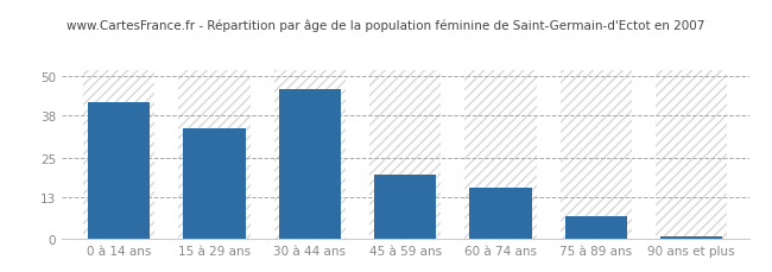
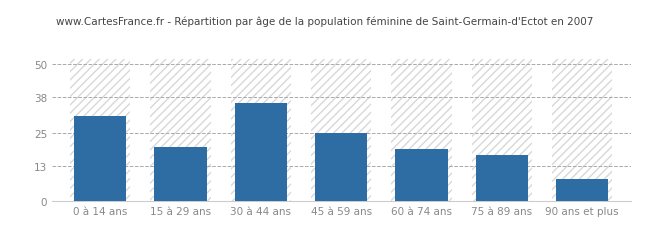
0 à 14 ans: 42 -> 31
15 à 29 ans: 34 -> 20
30 à 44 ans: 46 -> 36
45 à 59 ans: 20 -> 25
60 à 74 ans: 16 -> 19
75 à 89 ans: 7 -> 17
90 ans et plus: 1 -> 8
